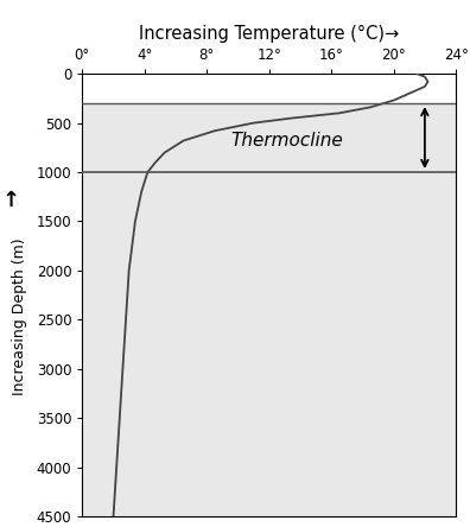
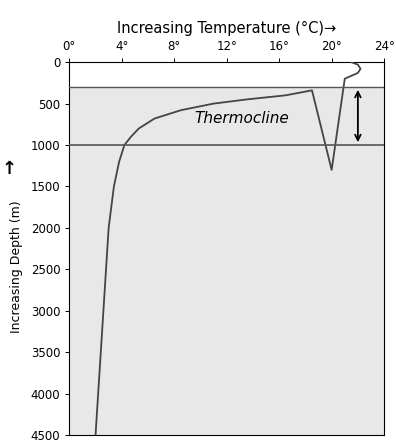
20°: 270 -> 1300
